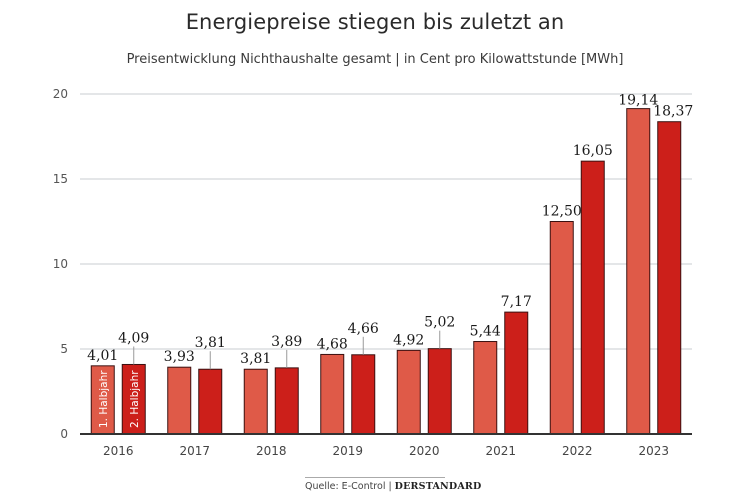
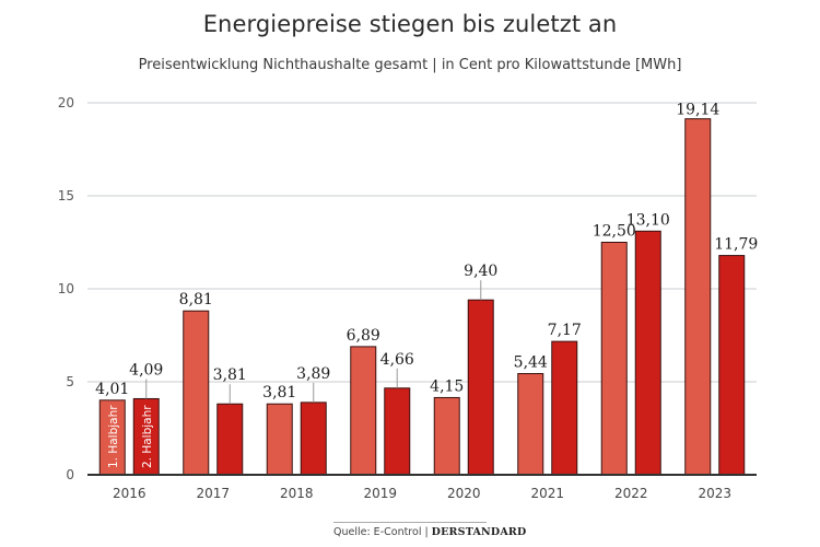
1. Halbjahr/2017: 3,93 -> 8,81
1. Halbjahr/2019: 4,68 -> 6,89
1. Halbjahr/2020: 4,92 -> 4,15
2. Halbjahr/2020: 5,02 -> 9,40
2. Halbjahr/2022: 16,05 -> 13,10
2. Halbjahr/2023: 18,37 -> 11,79
